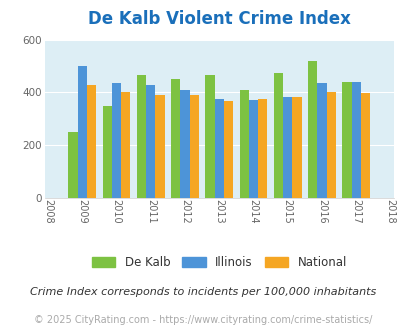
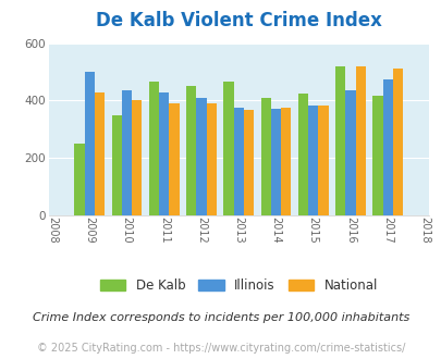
De Kalb/2015: 475 -> 425
National/2016: 400 -> 520
De Kalb/2017: 440 -> 415
Illinois/2017: 440 -> 475
National/2017: 397 -> 510
